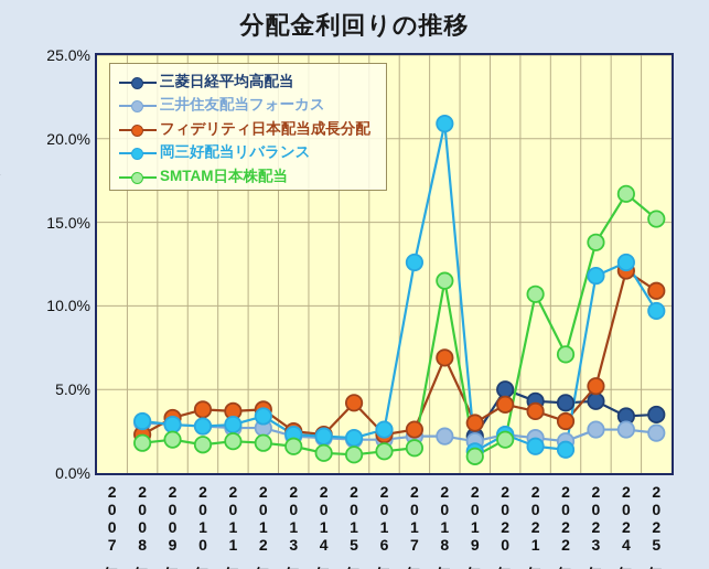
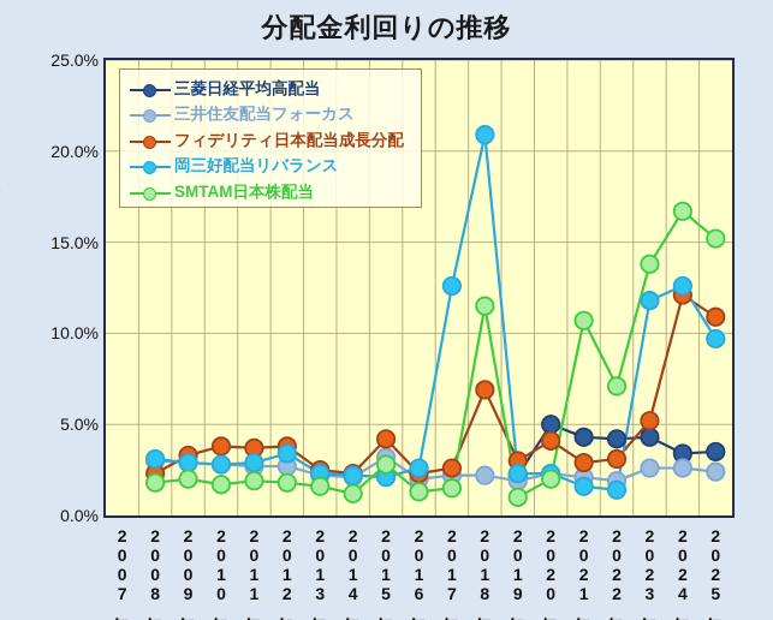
三井住友配当フォーカス/2015年: 2.0% -> 3.2%
SMTAM日本株配当/2015年: 1.1% -> 2.8%
岡三好配当リバランス/2019年: 1.3% -> 2.3%
フィデリティ日本配当成長分配/2021年: 3.7% -> 2.9%
